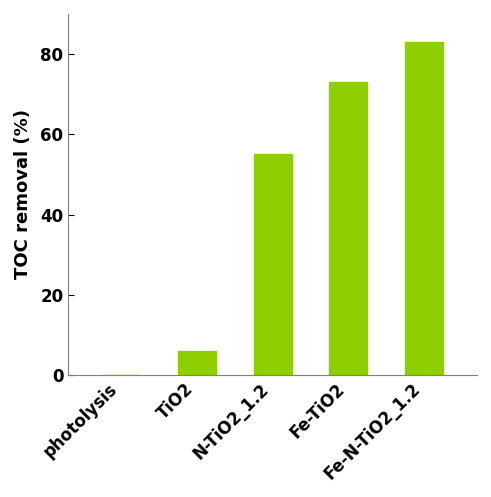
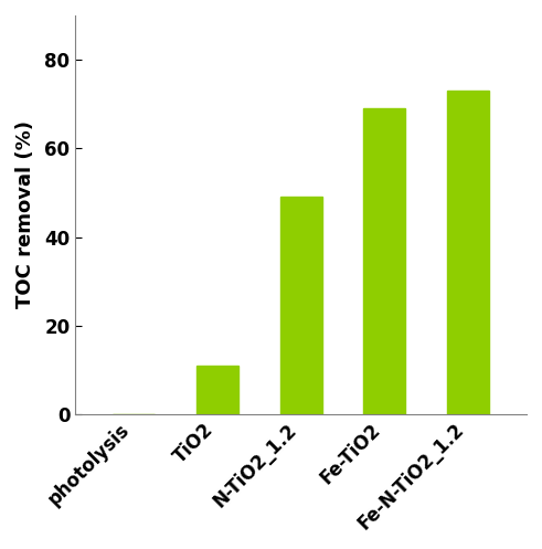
TiO2: 6 -> 11
N-TiO2_1.2: 55 -> 49
Fe-TiO2: 73 -> 69
Fe-N-TiO2_1.2: 83 -> 73
